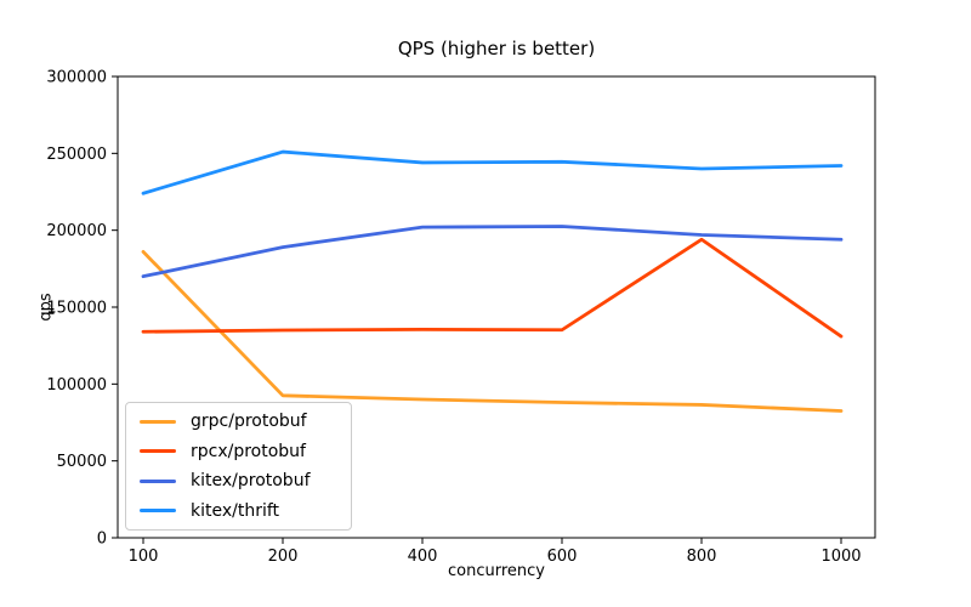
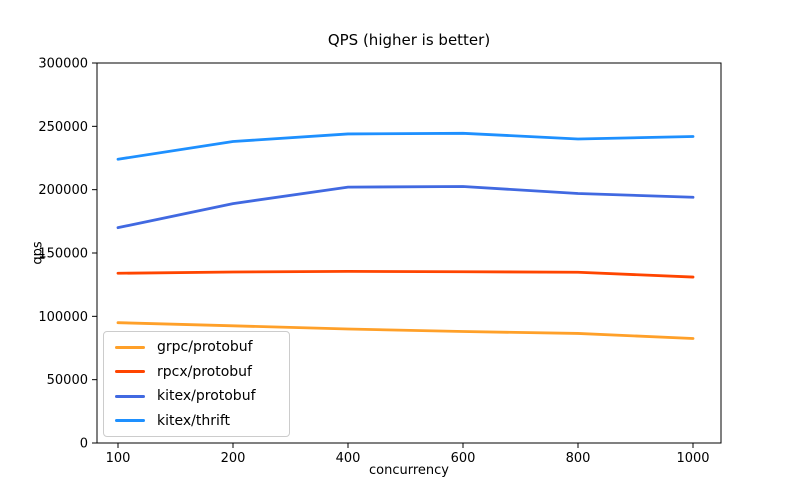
grpc/protobuf/100: 186000 -> 95000
kitex/thrift/200: 251000 -> 238000
rpcx/protobuf/800: 194000 -> 135000
